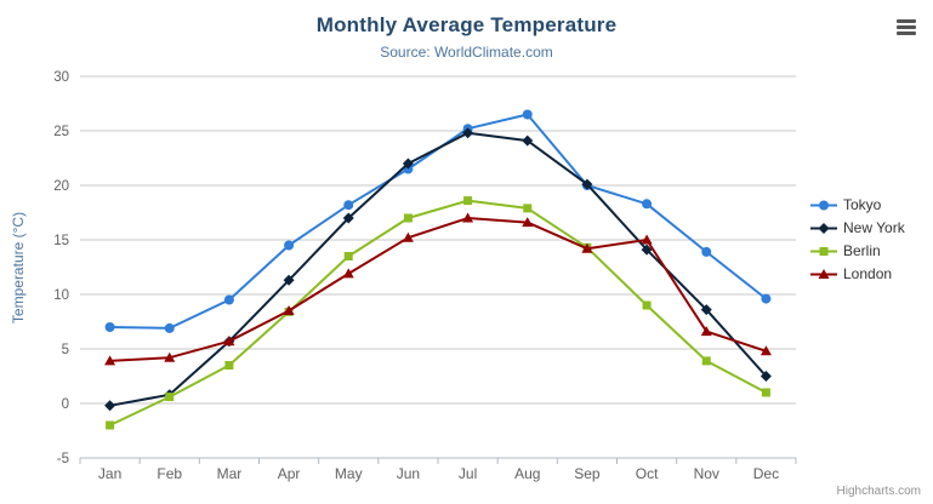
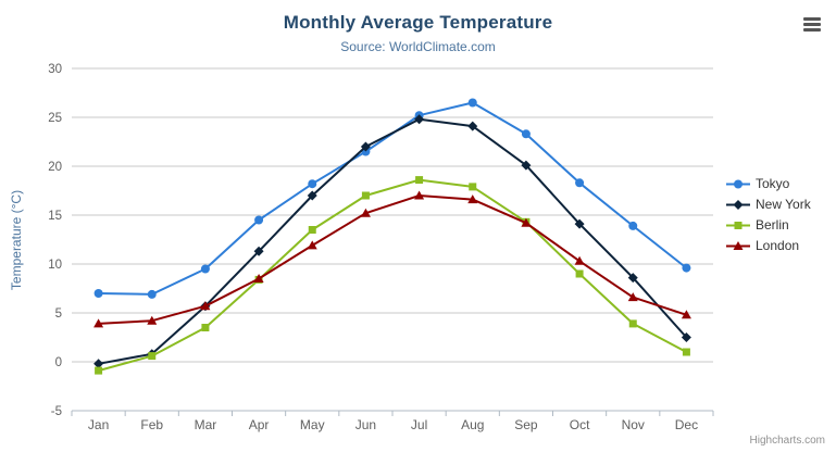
Berlin/Jan: -2 -> -1
Tokyo/Sep: 20 -> 23
London/Oct: 15 -> 10
